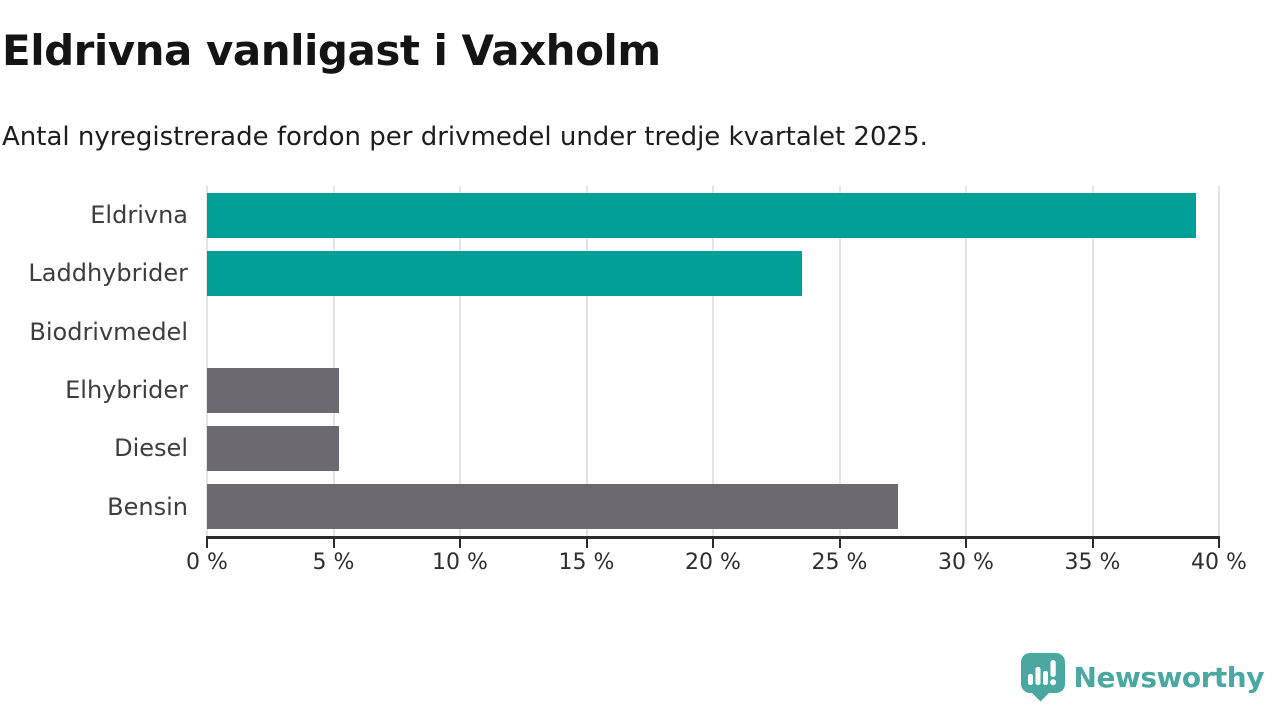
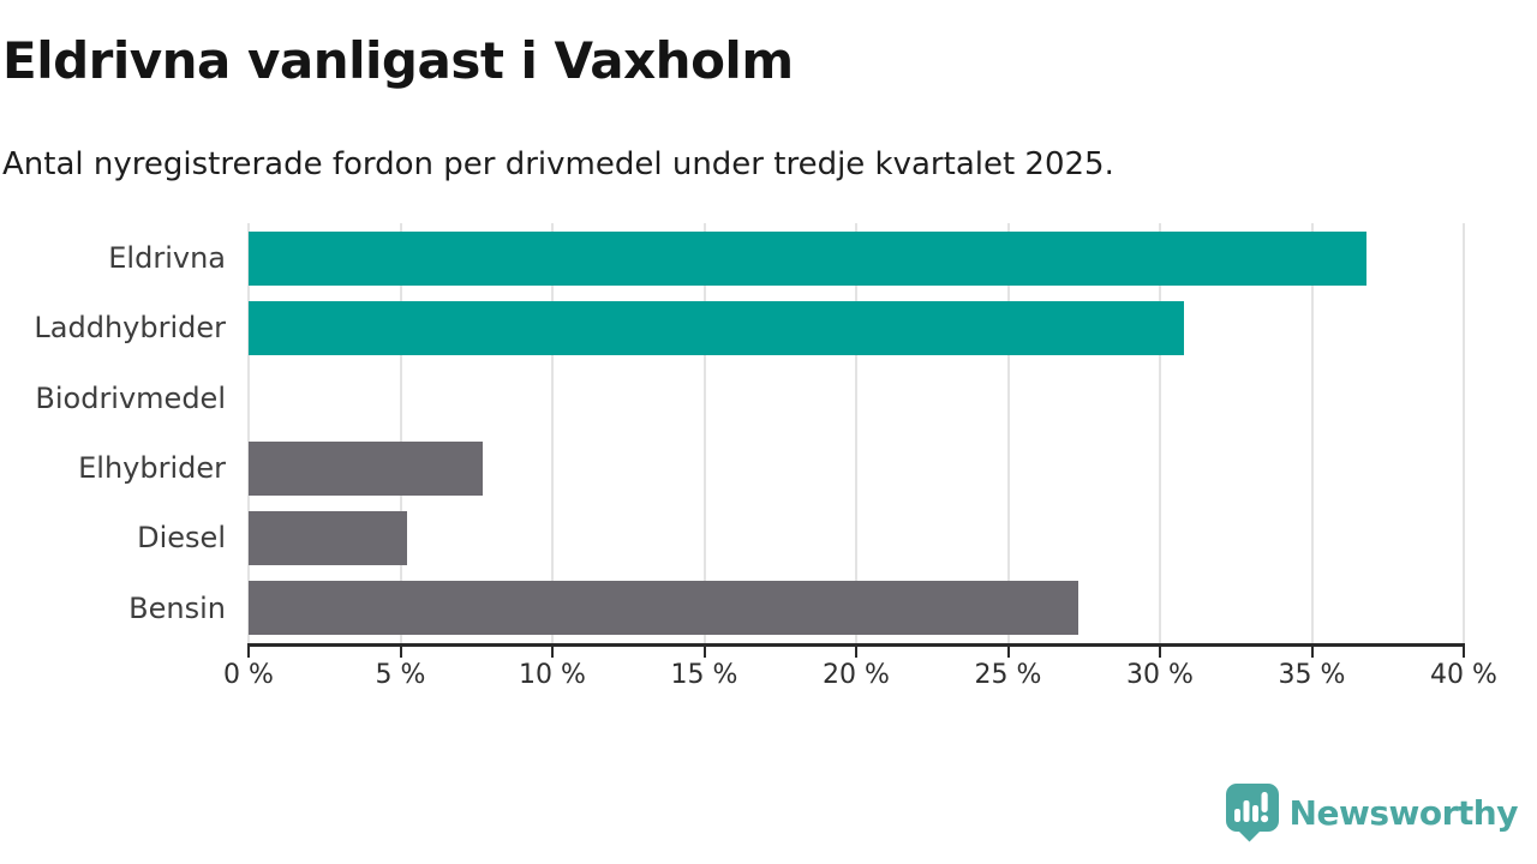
Eldrivna: 39.1% -> 36.8%
Laddhybrider: 23.5% -> 30.8%
Elhybrider: 5.2% -> 7.7%
